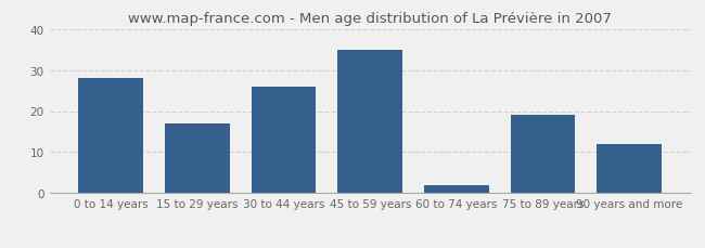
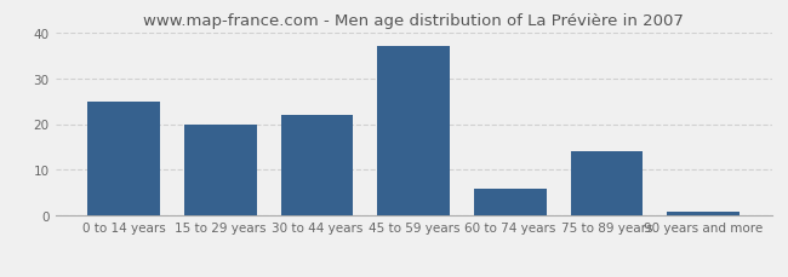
0 to 14 years: 28 -> 25
15 to 29 years: 17 -> 20
30 to 44 years: 26 -> 22
45 to 59 years: 35 -> 37
60 to 74 years: 2 -> 6
75 to 89 years: 19 -> 14
90 years and more: 12 -> 1
